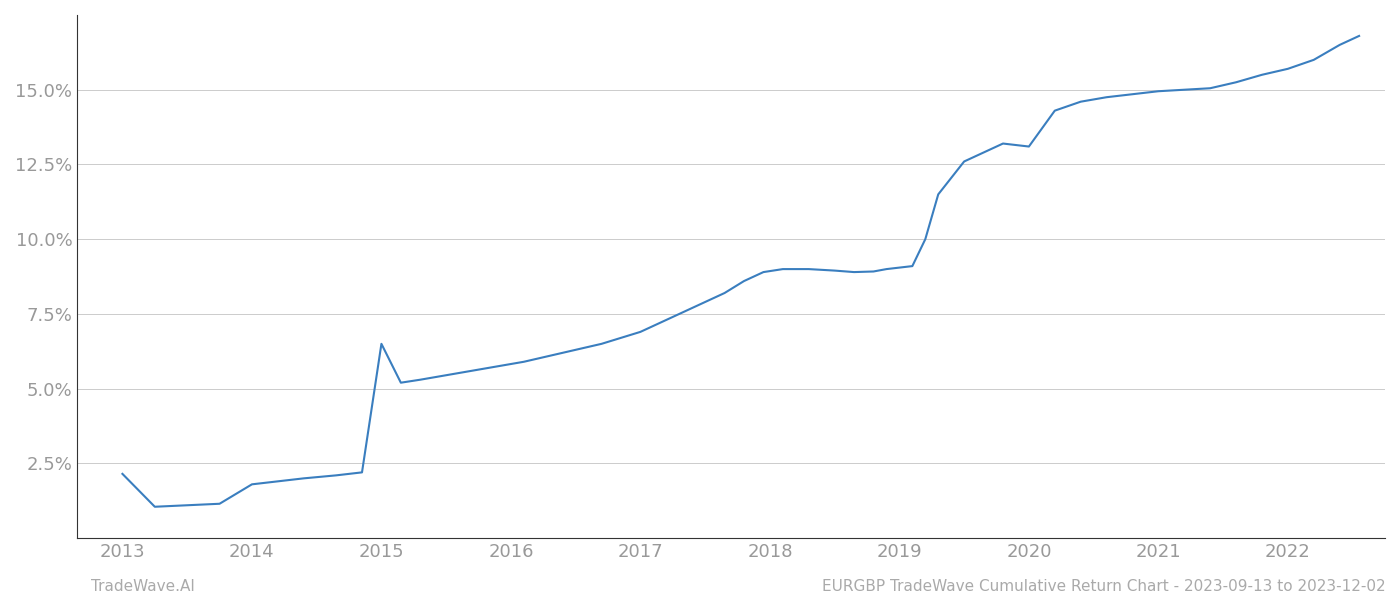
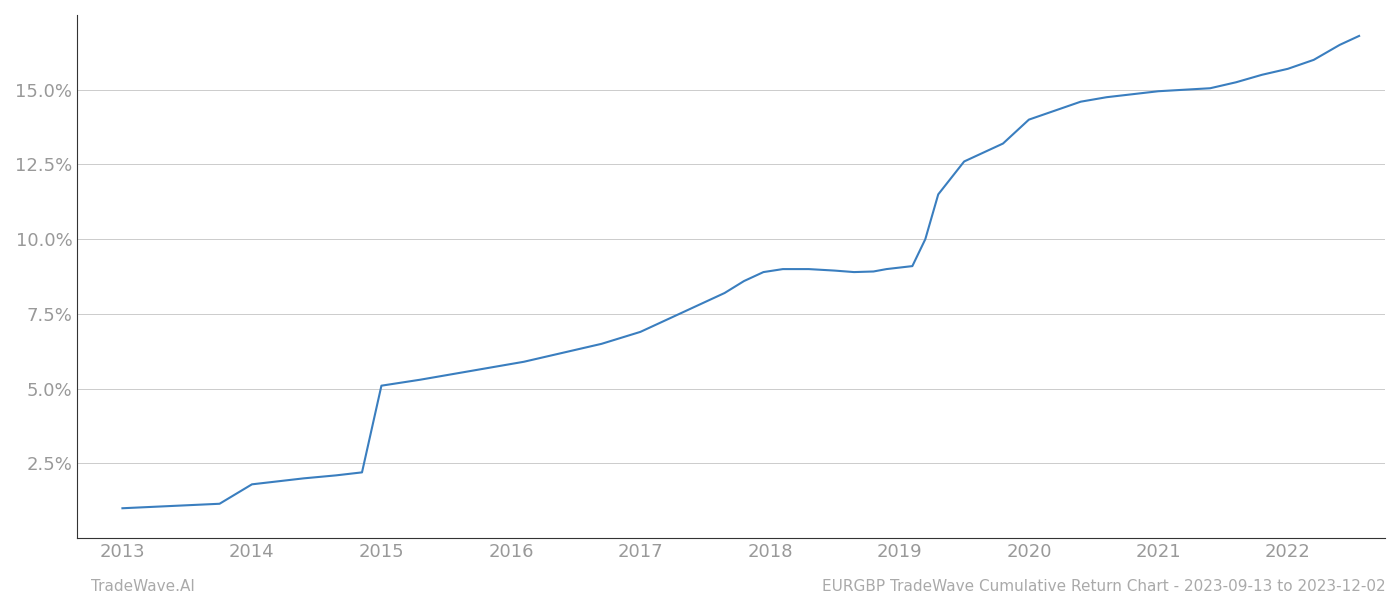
2013: 2.15% -> 1.00%
2015: 6.50% -> 5.10%
2020: 13.10% -> 14.00%
